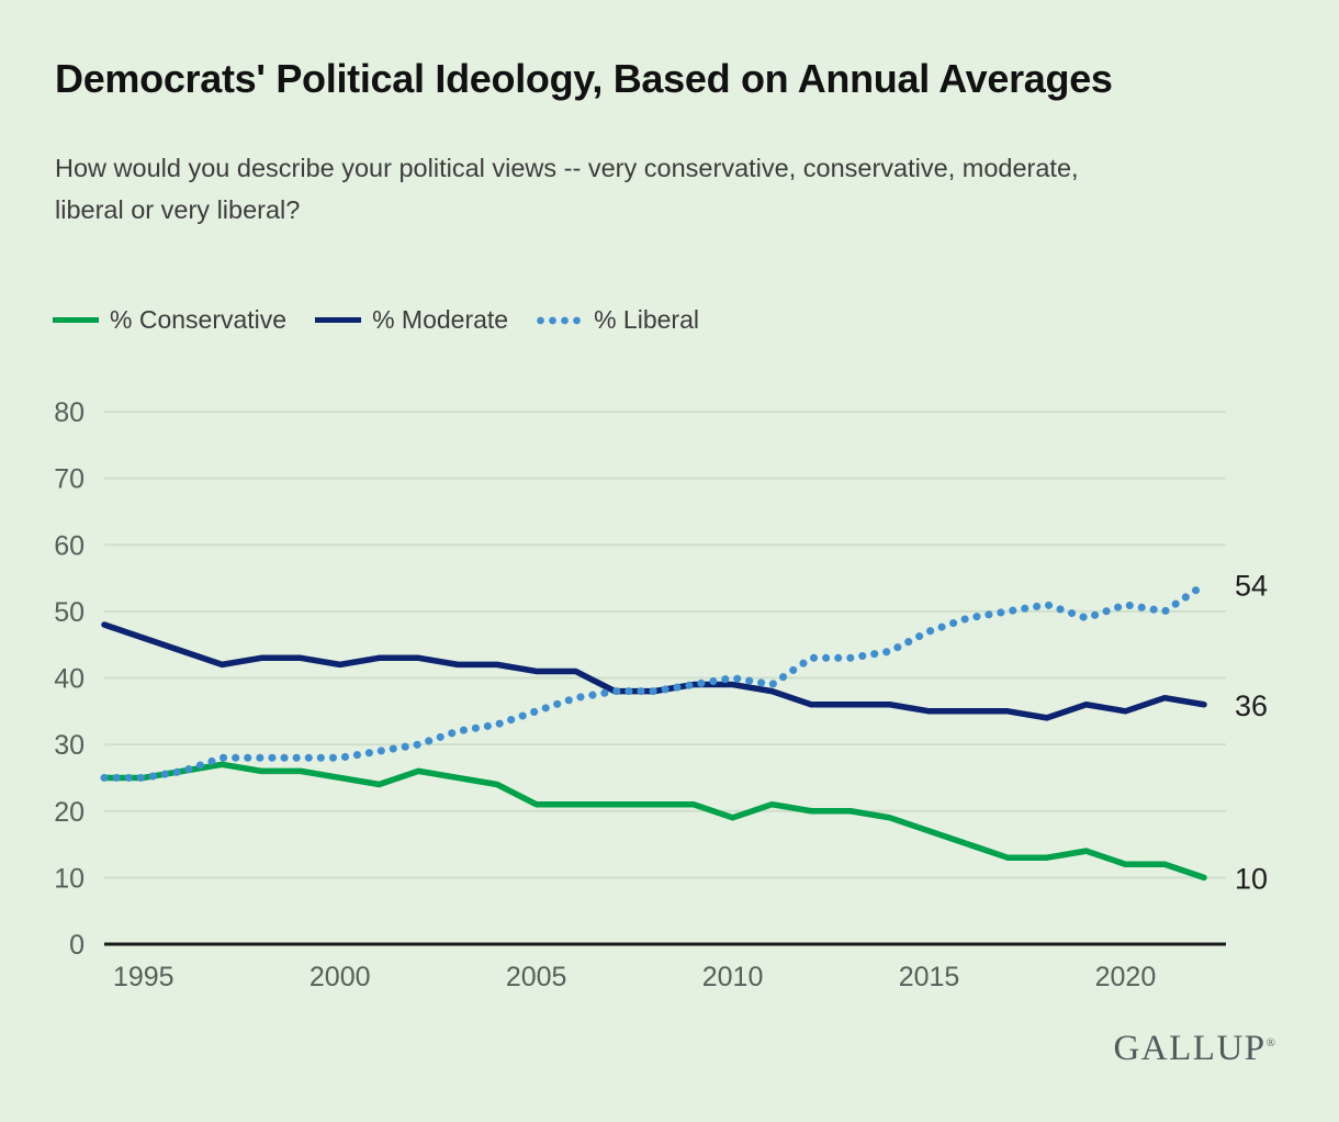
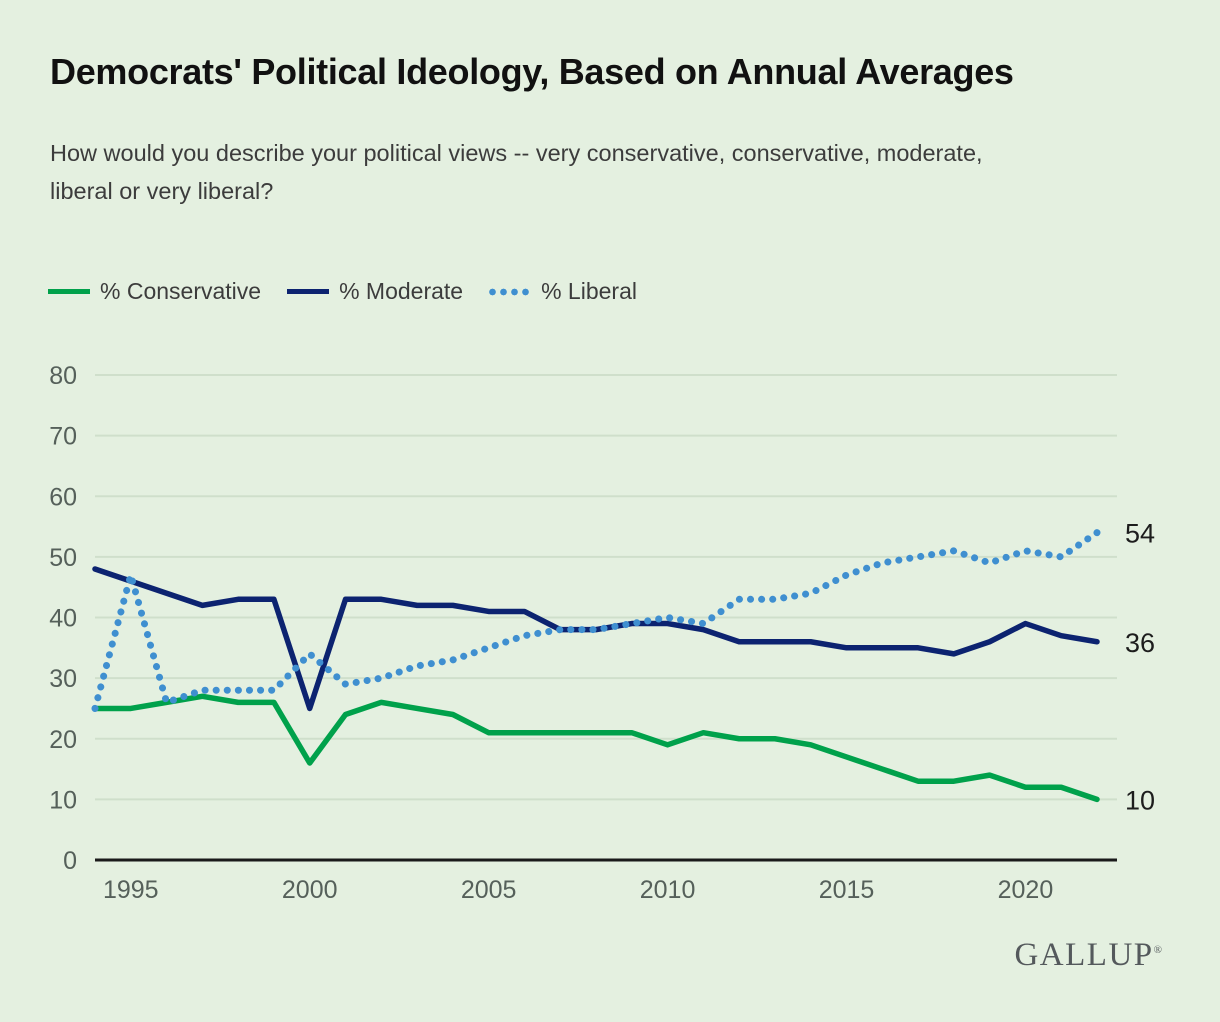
% Liberal/1995: 25 -> 47
% Conservative/2000: 25 -> 16
% Moderate/2000: 42 -> 25
% Liberal/2000: 28 -> 34
% Moderate/2020: 35 -> 39
